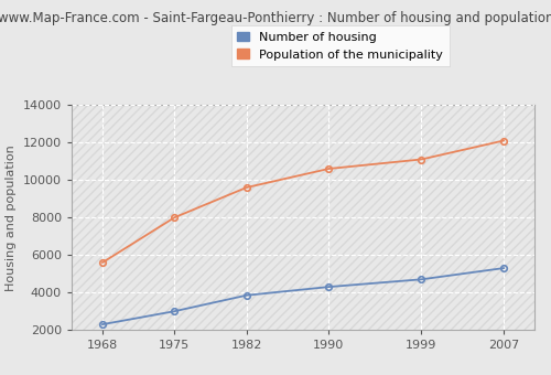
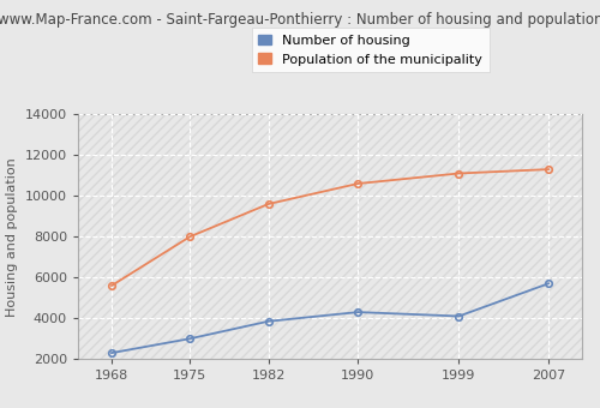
Number of housing/1999: 4700 -> 4100
Number of housing/2007: 5300 -> 5700
Population of the municipality/2007: 12100 -> 11300
